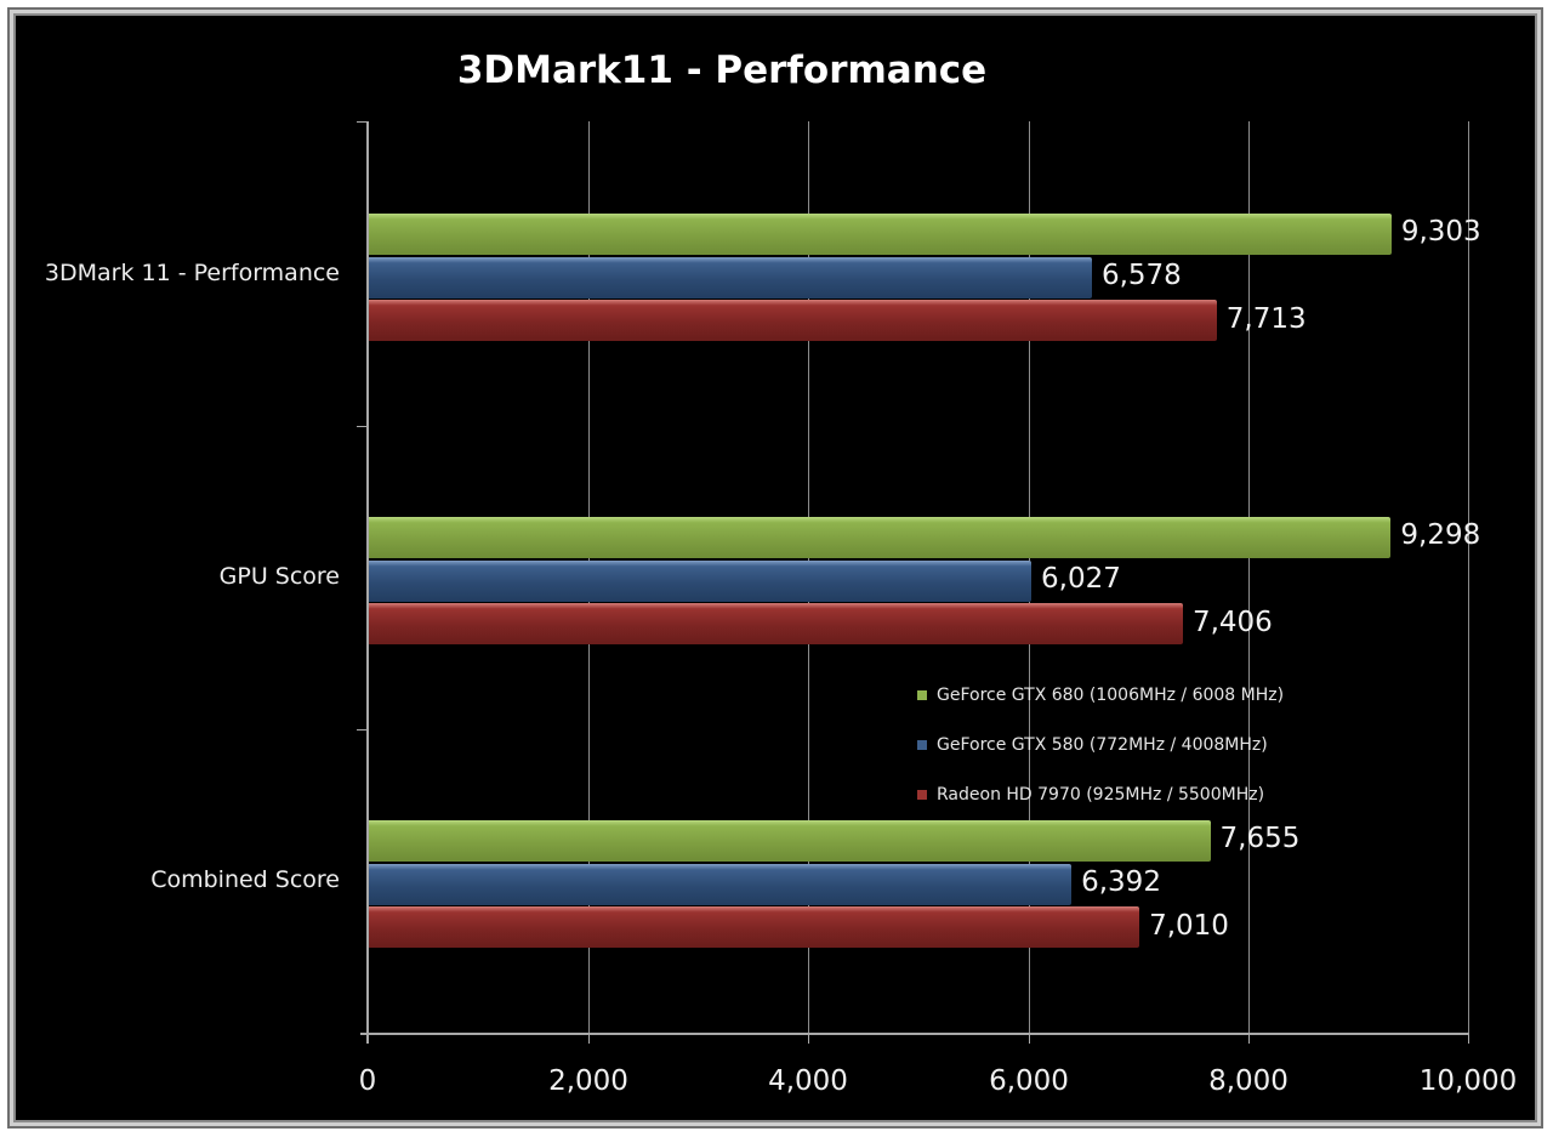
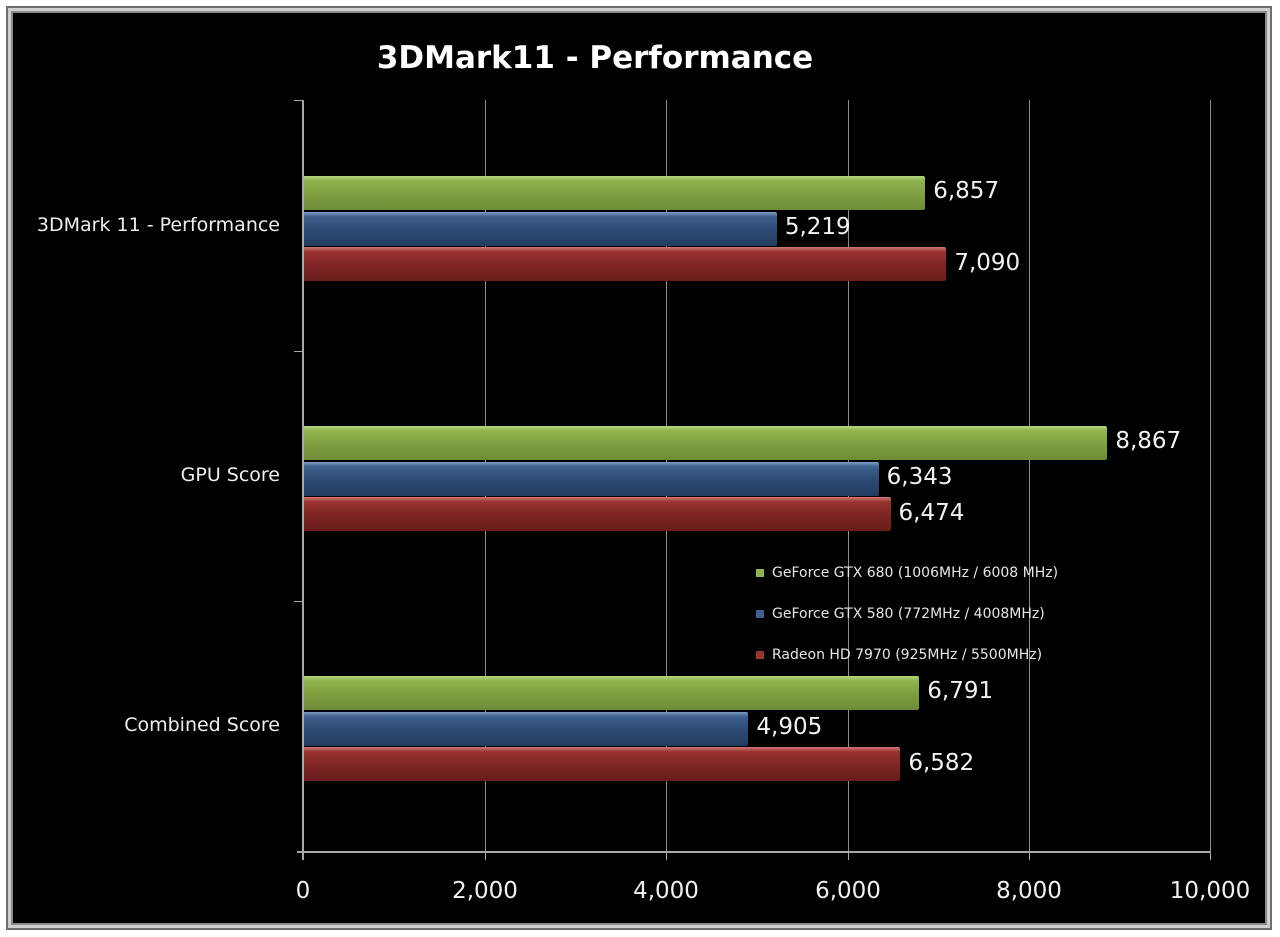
GeForce GTX 680 (1006MHz / 6008 MHz)/3DMark 11 - Performance: 9,303 -> 6,857
GeForce GTX 580 (772MHz / 4008MHz)/3DMark 11 - Performance: 6,578 -> 5,219
Radeon HD 7970 (925MHz / 5500MHz)/3DMark 11 - Performance: 7,713 -> 7,090
GeForce GTX 680 (1006MHz / 6008 MHz)/GPU Score: 9,298 -> 8,867
GeForce GTX 580 (772MHz / 4008MHz)/GPU Score: 6,027 -> 6,343
Radeon HD 7970 (925MHz / 5500MHz)/GPU Score: 7,406 -> 6,474
GeForce GTX 680 (1006MHz / 6008 MHz)/Combined Score: 7,655 -> 6,791
GeForce GTX 580 (772MHz / 4008MHz)/Combined Score: 6,392 -> 4,905
Radeon HD 7970 (925MHz / 5500MHz)/Combined Score: 7,010 -> 6,582
